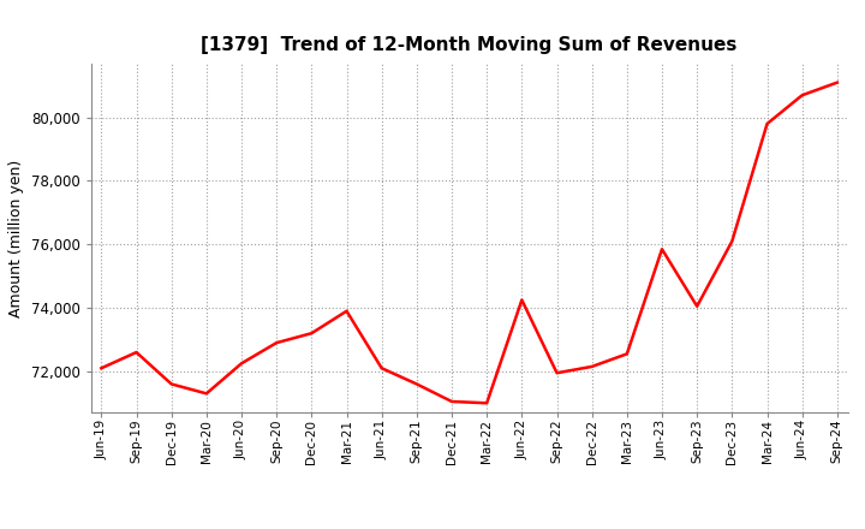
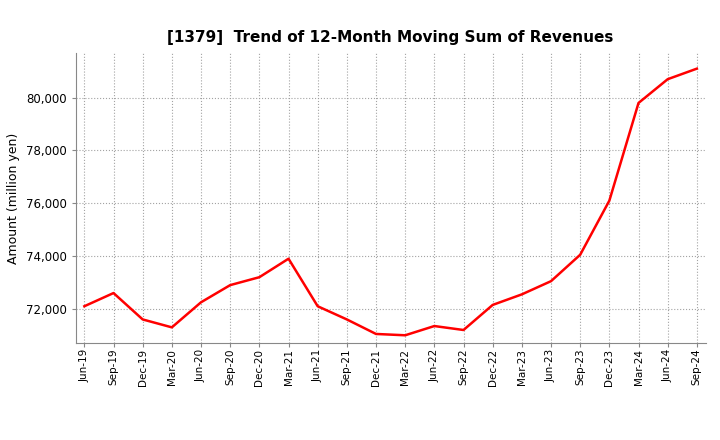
Jun-22: 74,250 -> 71,350
Sep-22: 71,950 -> 71,200
Jun-23: 75,850 -> 73,050
